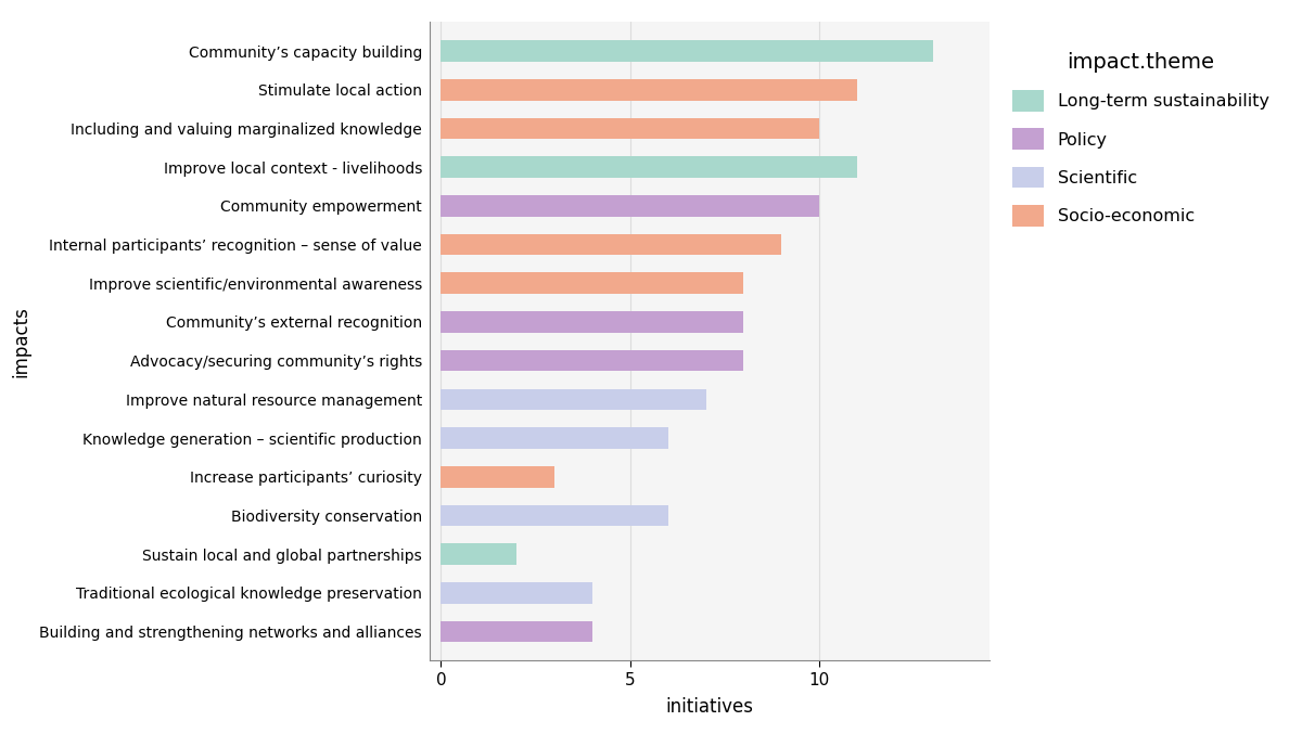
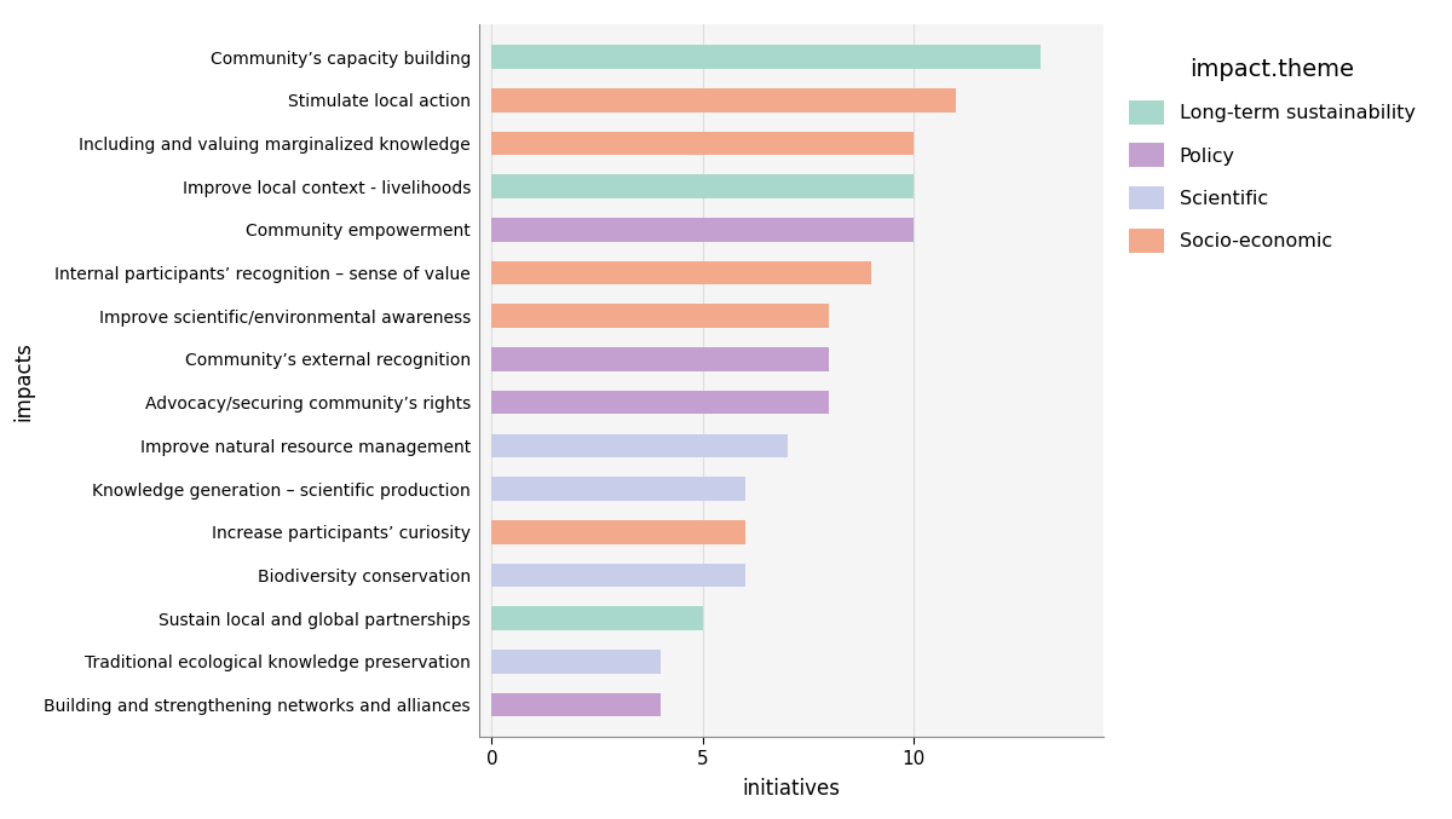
Improve local context - livelihoods: 11 -> 10
Increase participants’ curiosity: 3 -> 6
Sustain local and global partnerships: 2 -> 5
